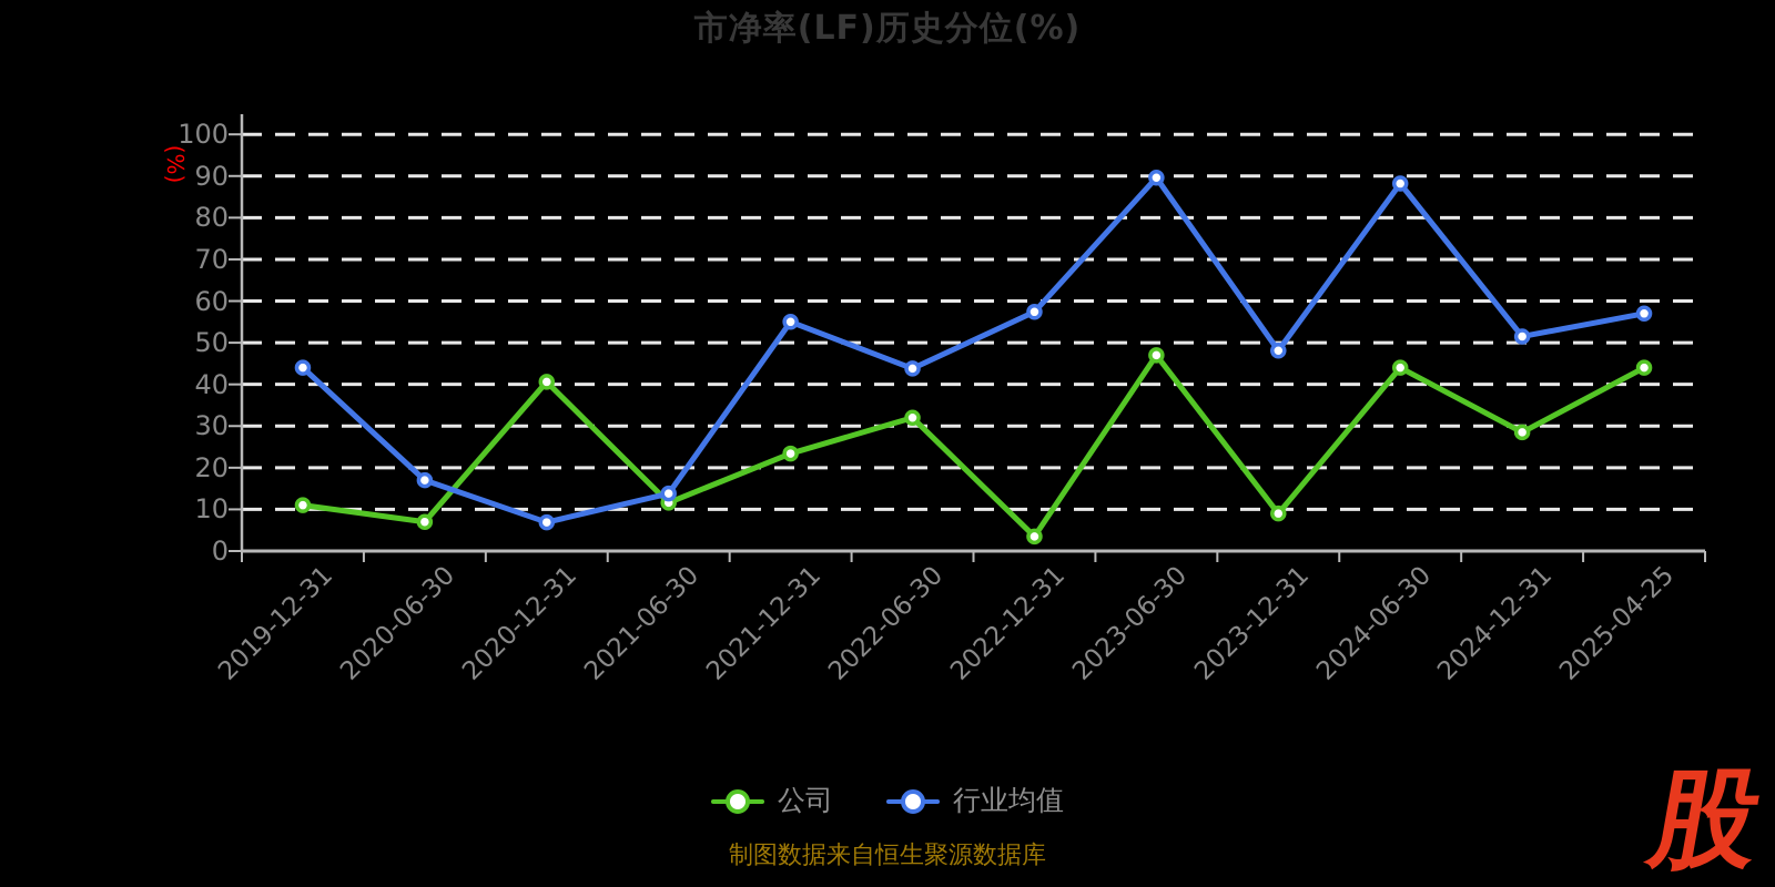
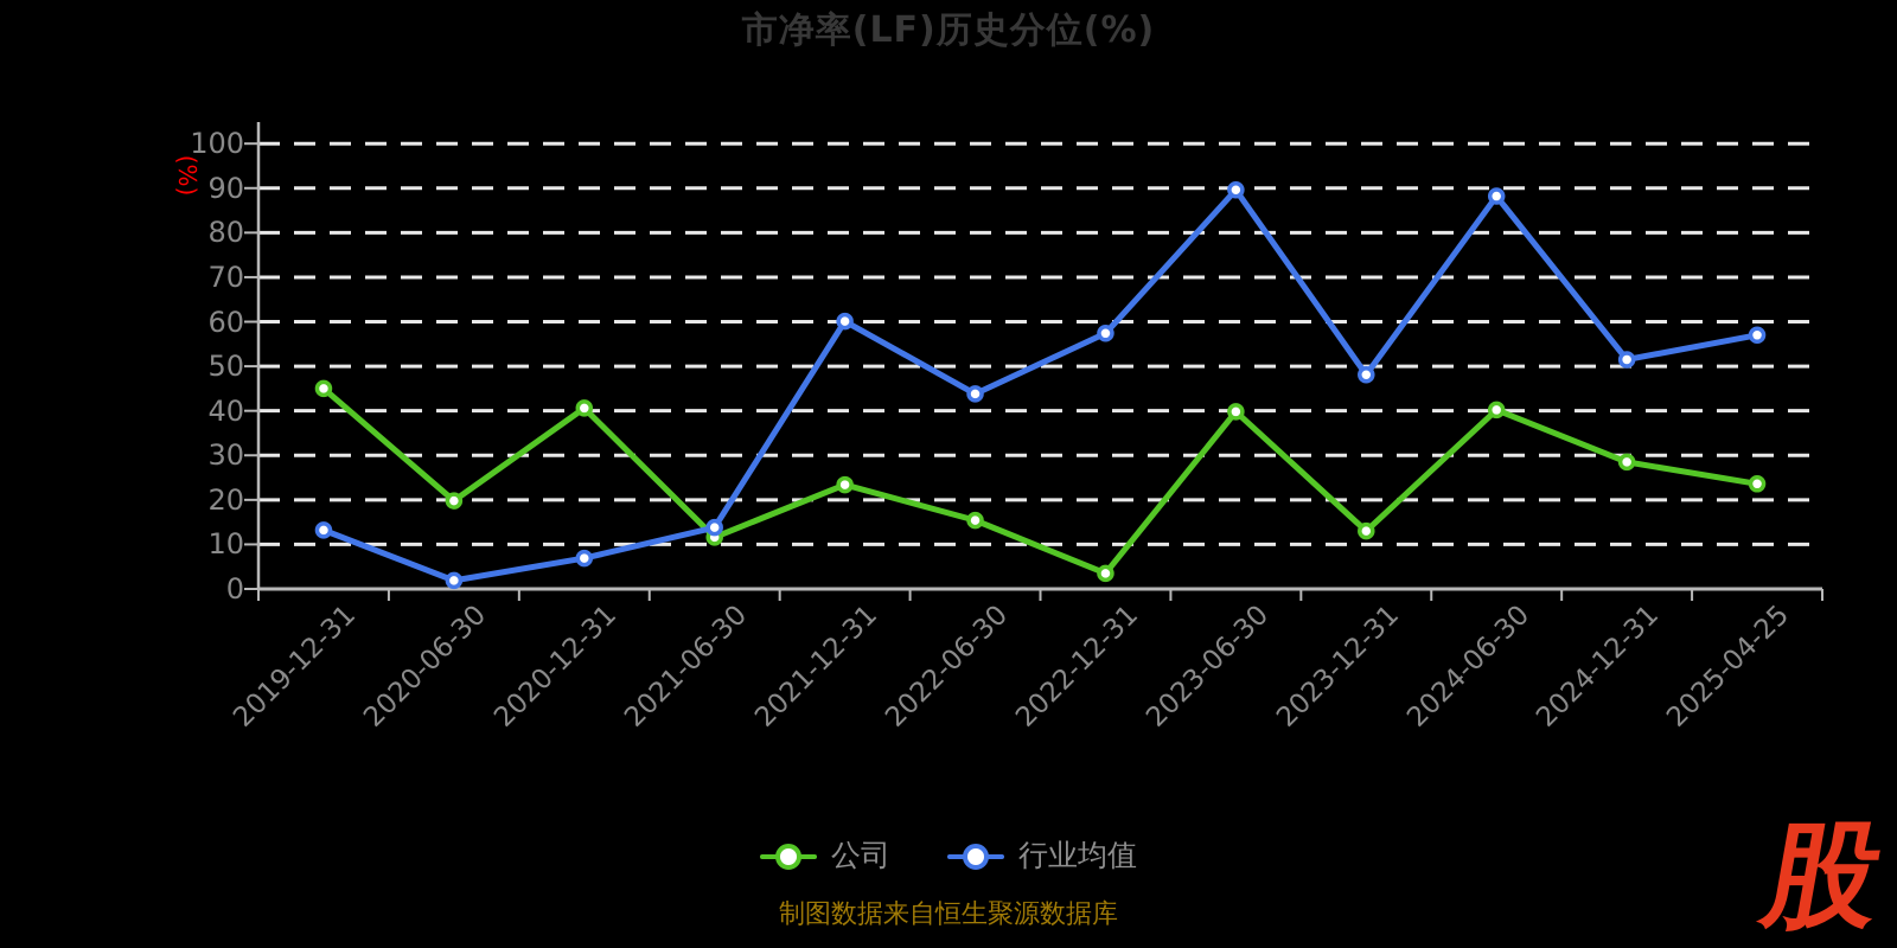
公司/2019-12-31: 11 -> 45
行业均值/2019-12-31: 44 -> 13
公司/2020-06-30: 7 -> 20
行业均值/2020-06-30: 17 -> 2
行业均值/2021-12-31: 55 -> 60
公司/2022-06-30: 32 -> 15
公司/2023-06-30: 47 -> 40
公司/2023-12-31: 9 -> 13
公司/2024-06-30: 44 -> 40
公司/2025-04-25: 44 -> 24
